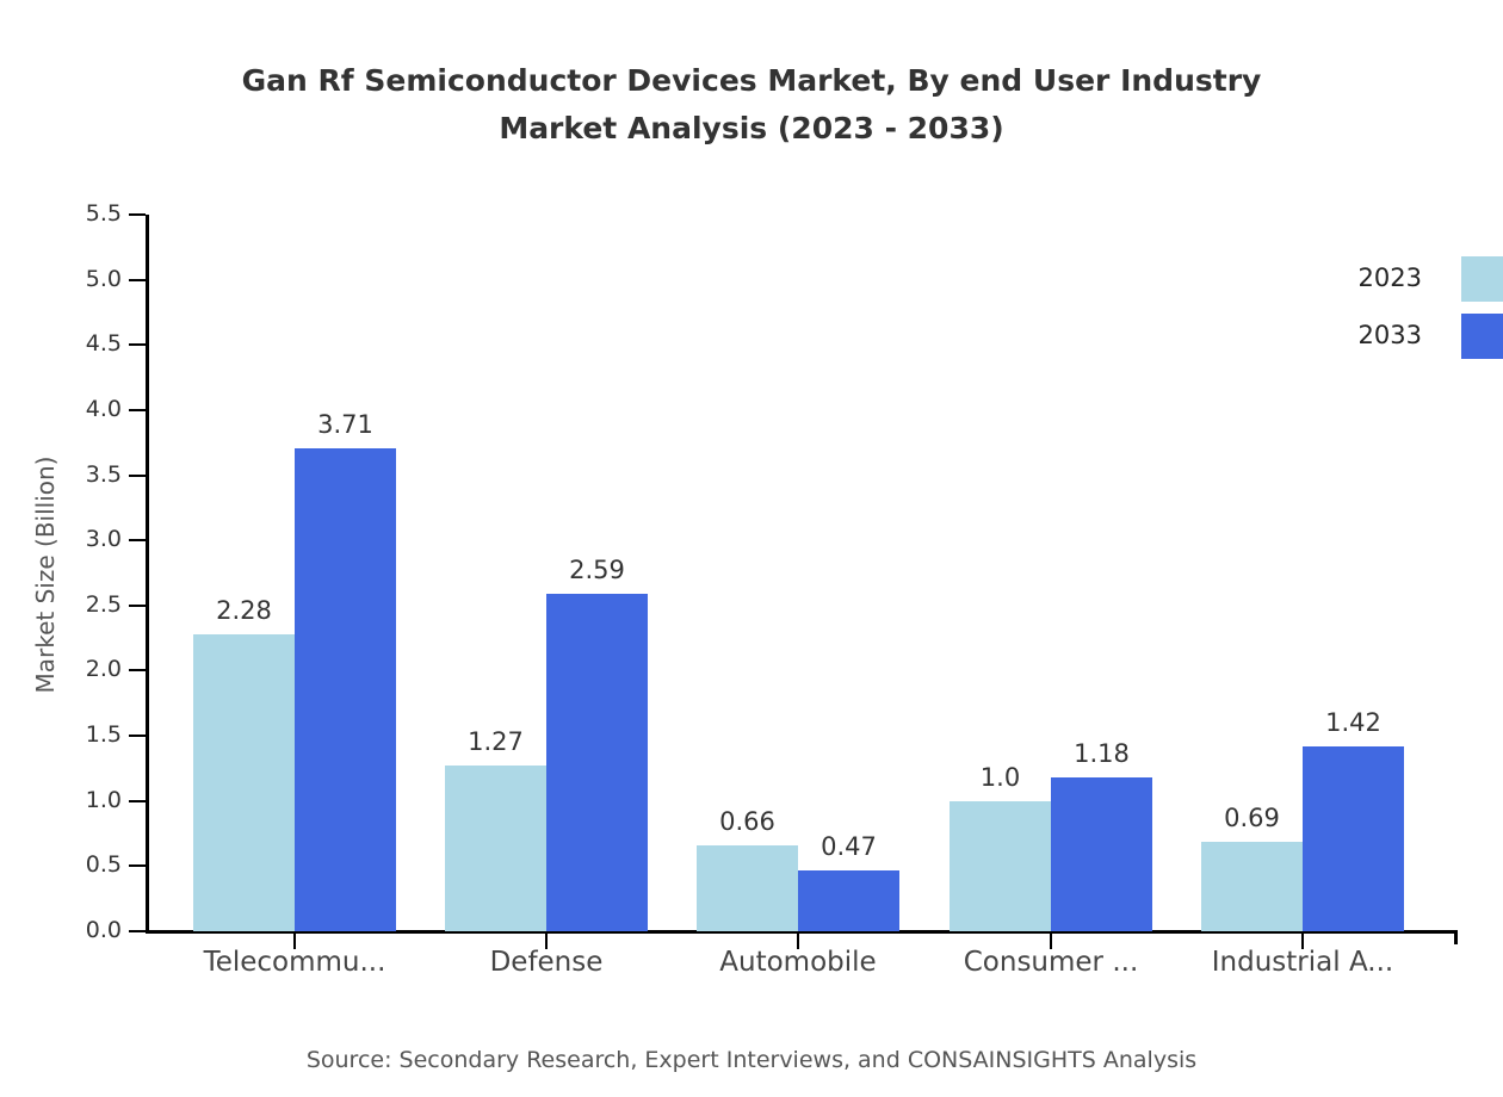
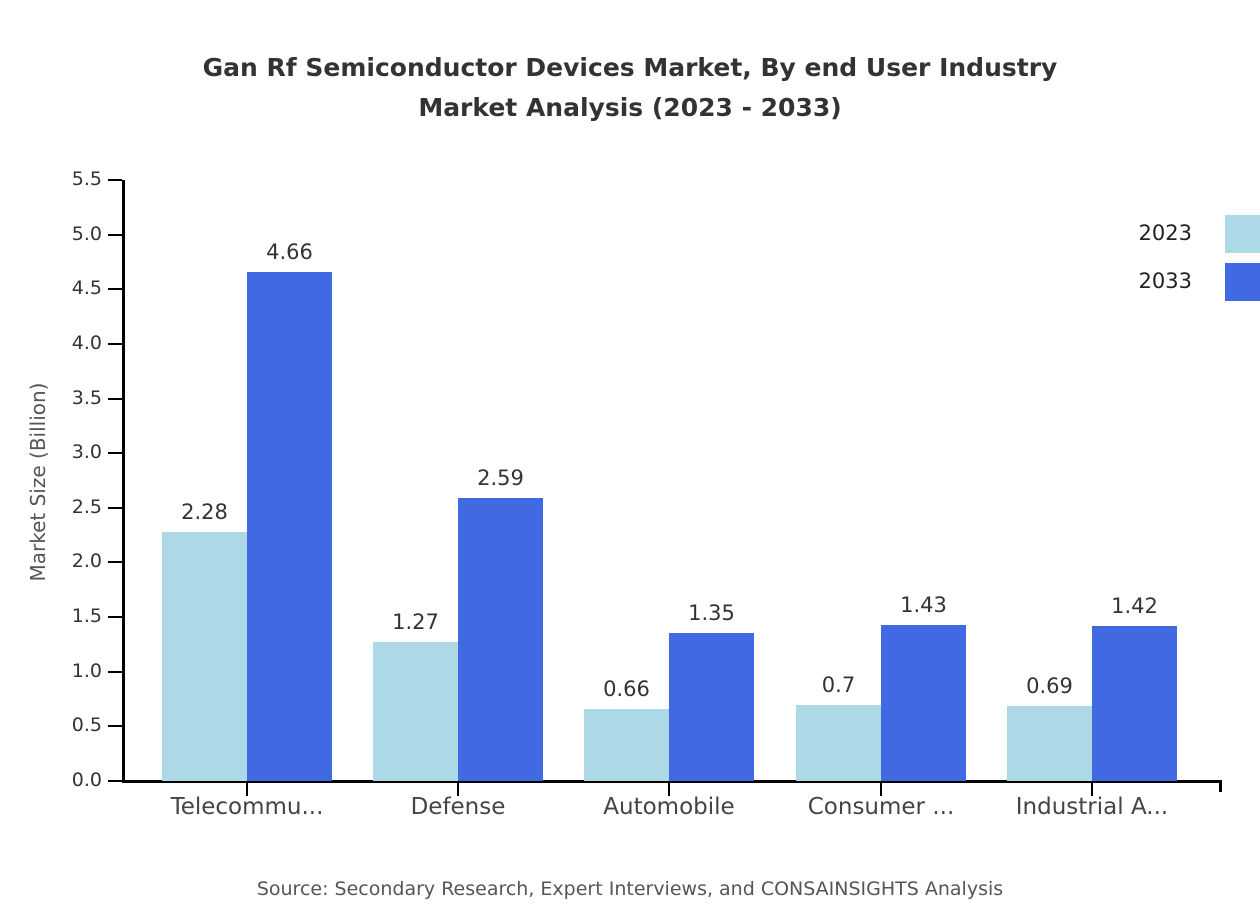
2033/Telecommu...: 3.71 -> 4.66
2033/Automobile: 0.47 -> 1.35
2023/Consumer ...: 1.0 -> 0.7
2033/Consumer ...: 1.18 -> 1.43
